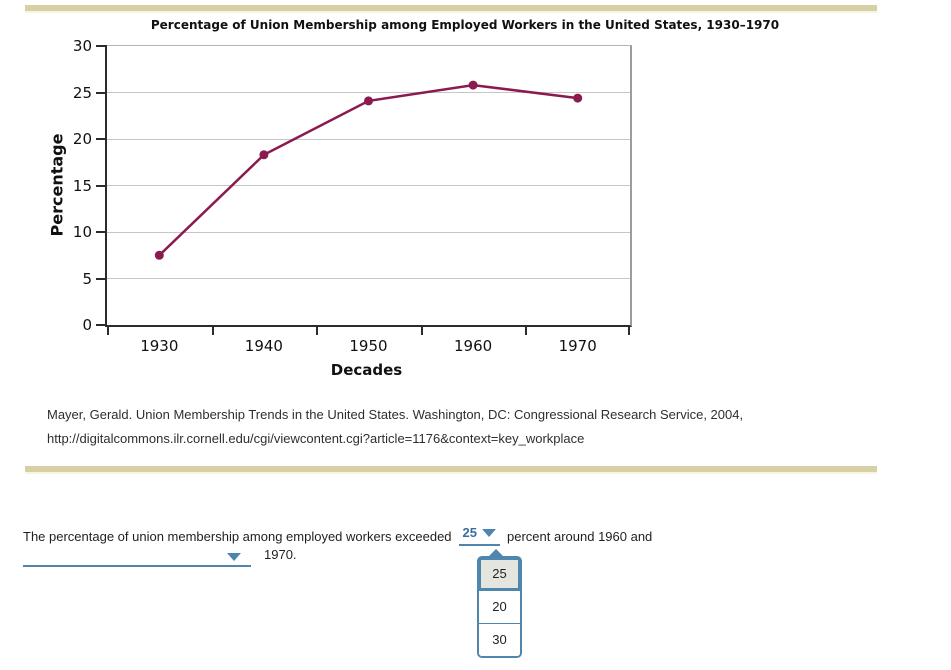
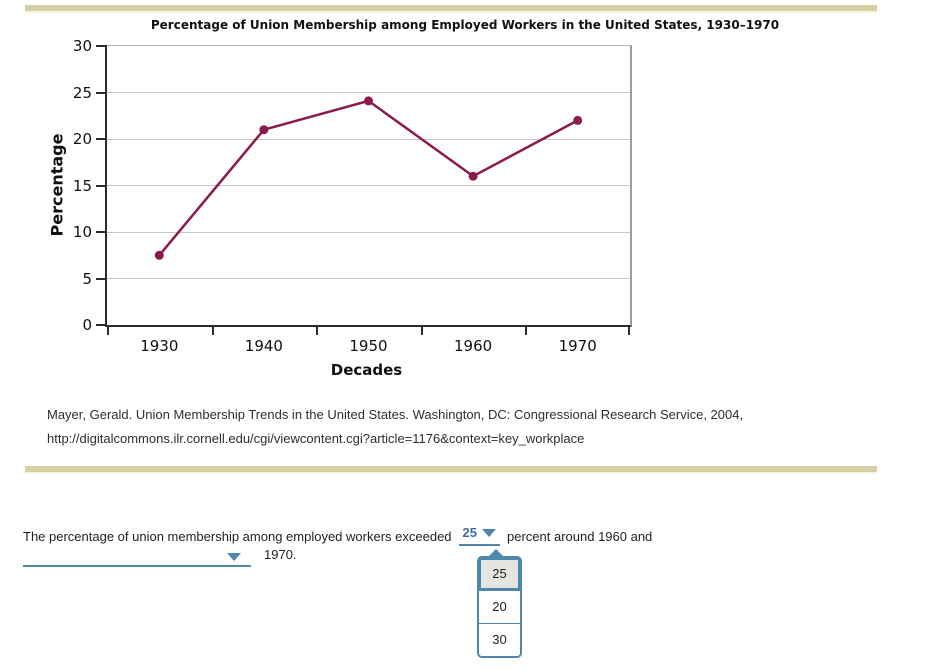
1940: 18 -> 21
1960: 26 -> 16
1970: 24 -> 22
